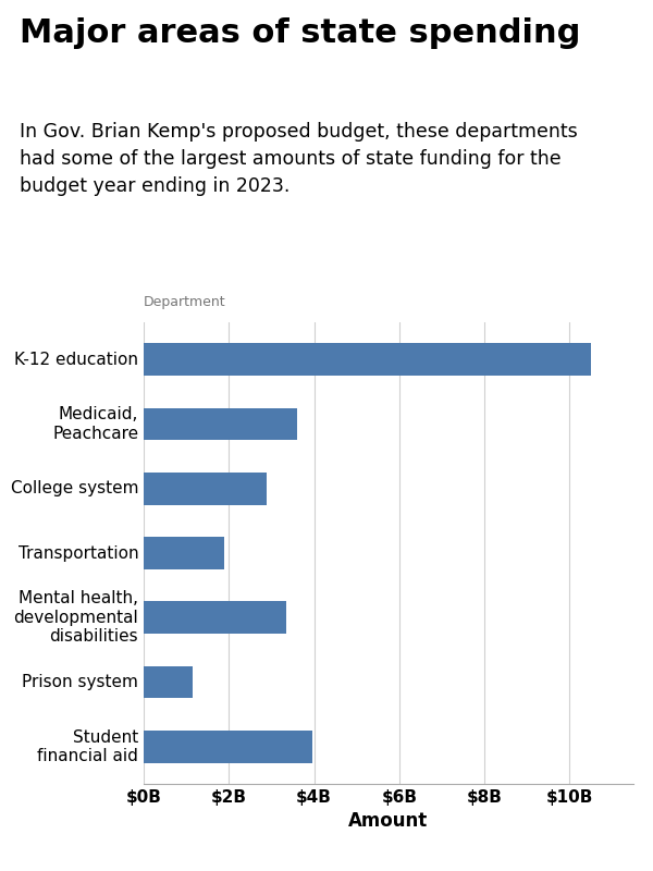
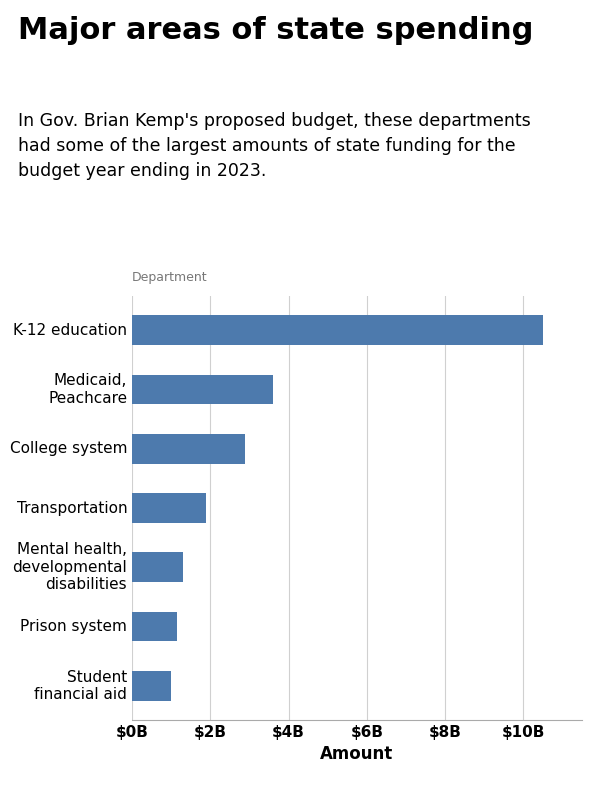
Mental health, developmental disabilities: $3.35B -> $1.30B
Student financial aid: $3.95B -> $1.00B
